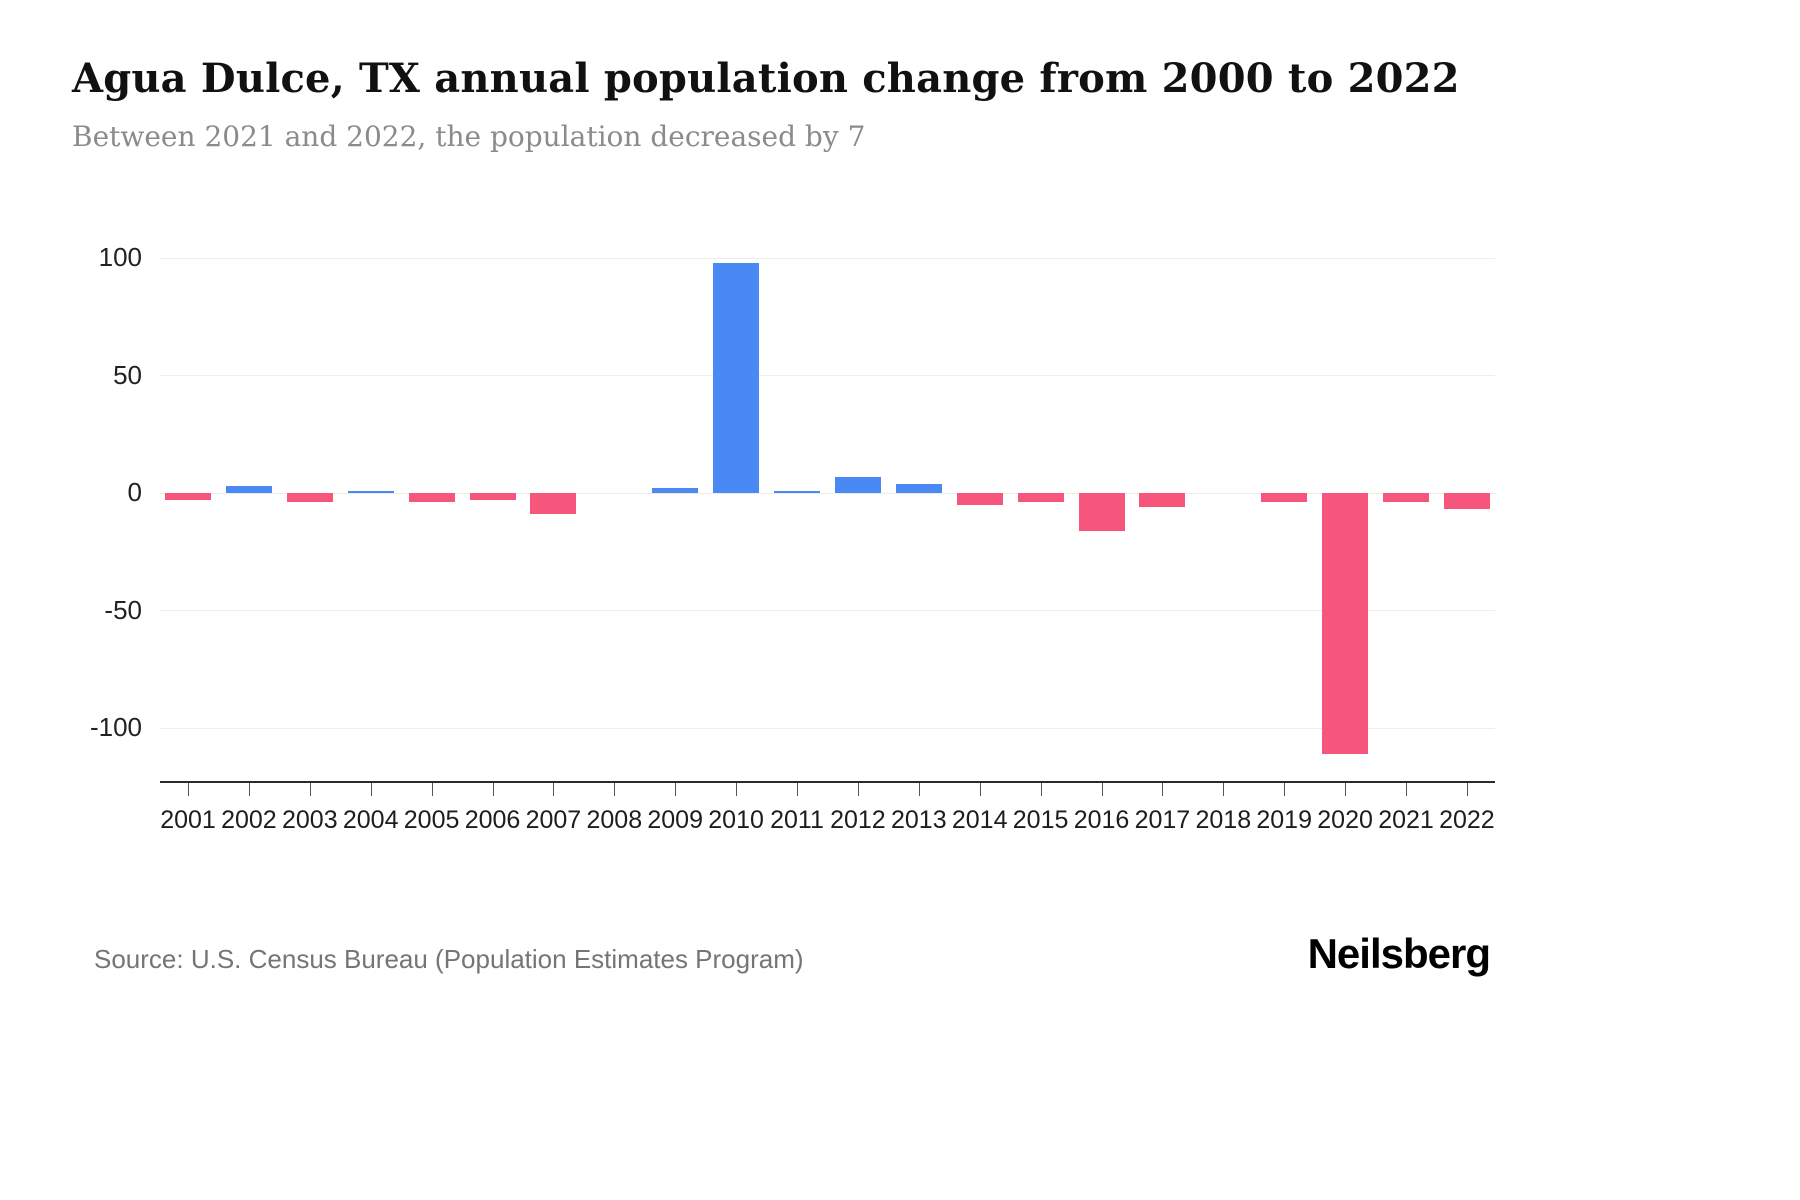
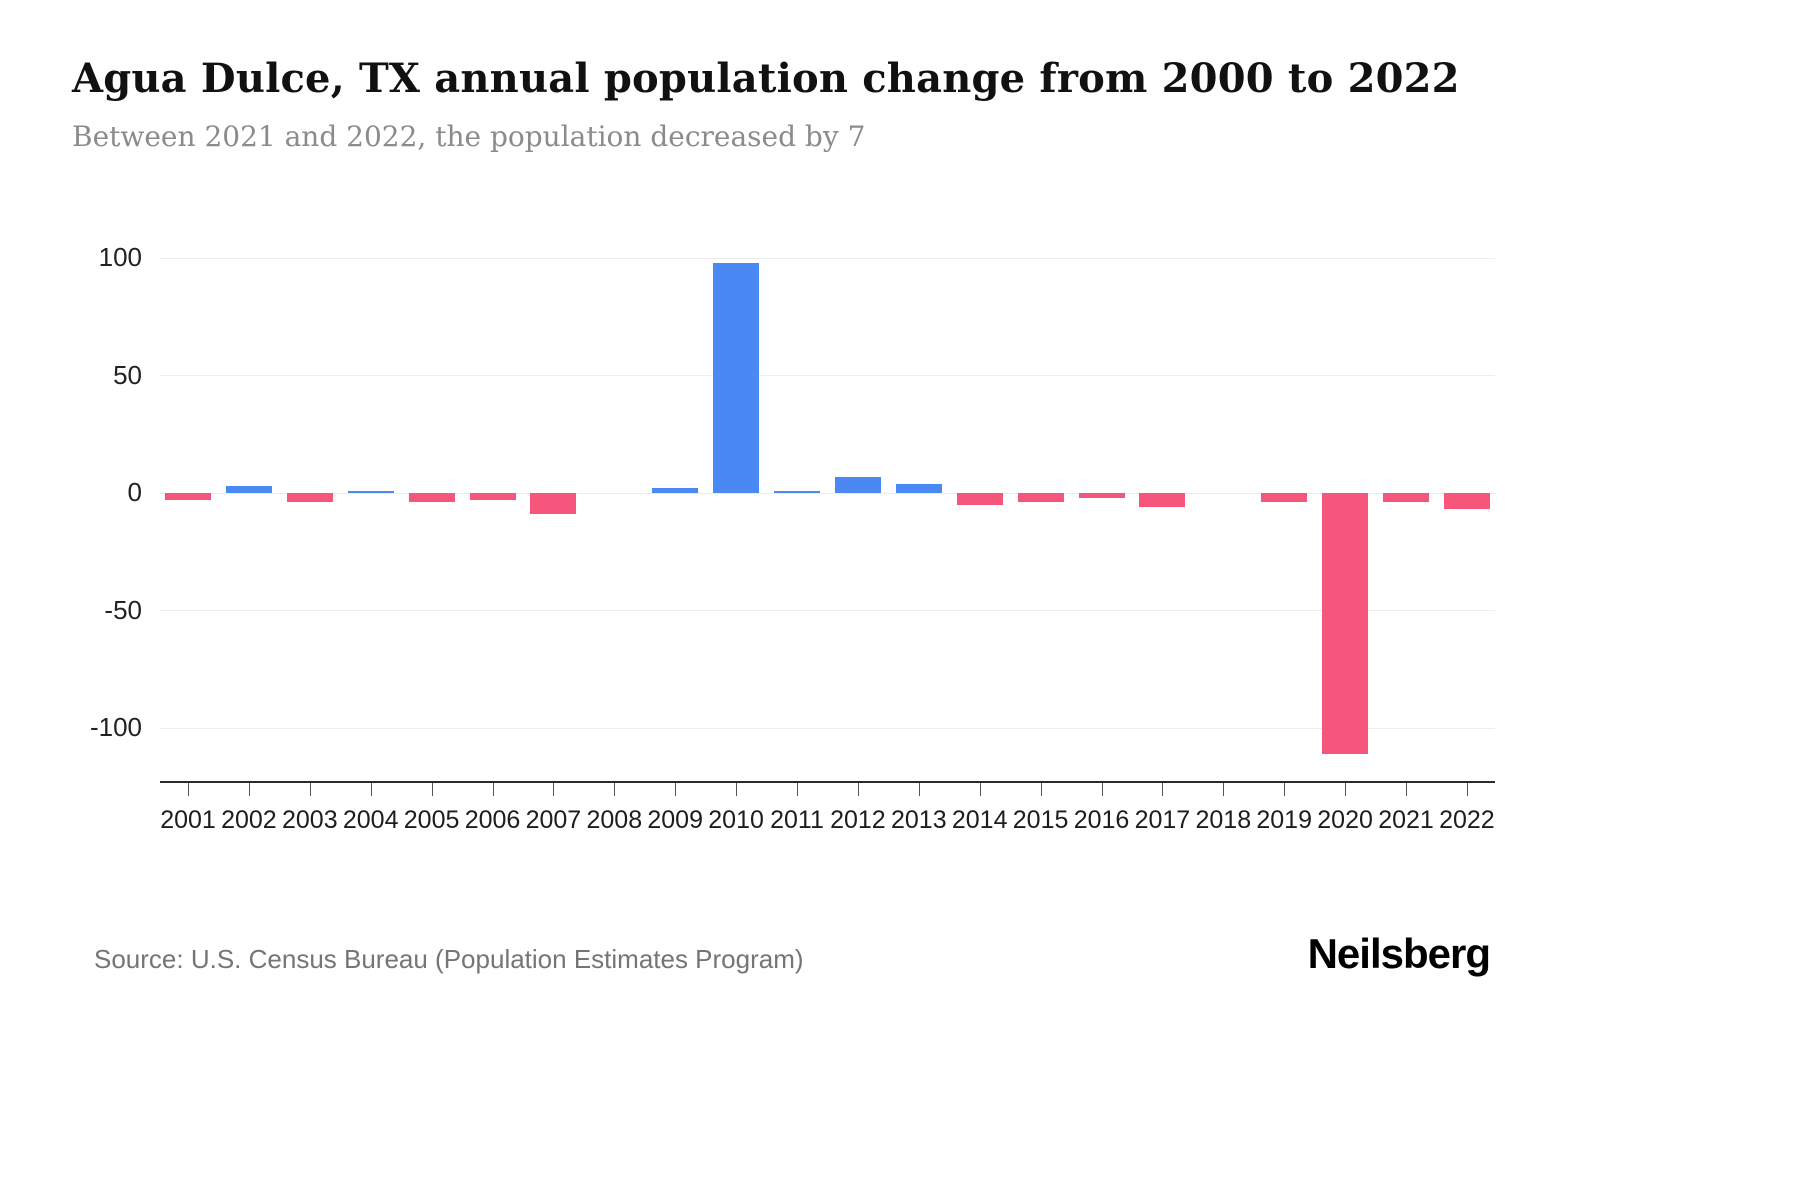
2016: -16 -> -2
